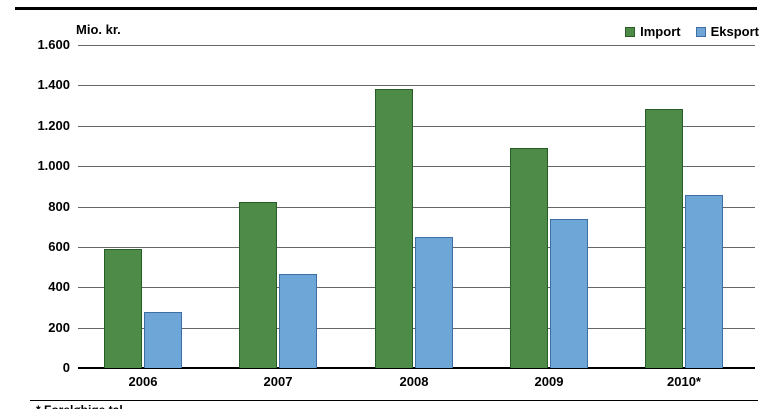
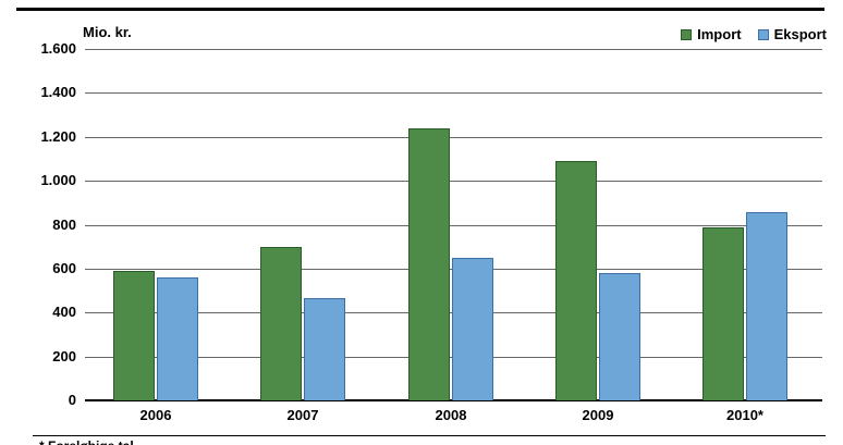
Eksport/2006: 280 -> 560
Import/2007: 820 -> 700
Import/2008: 1380 -> 1240
Eksport/2009: 740 -> 580
Import/2010*: 1280 -> 790
